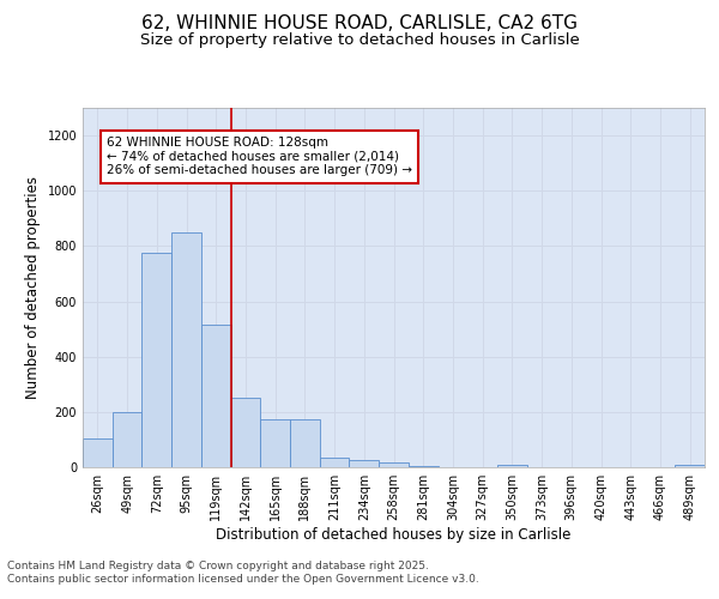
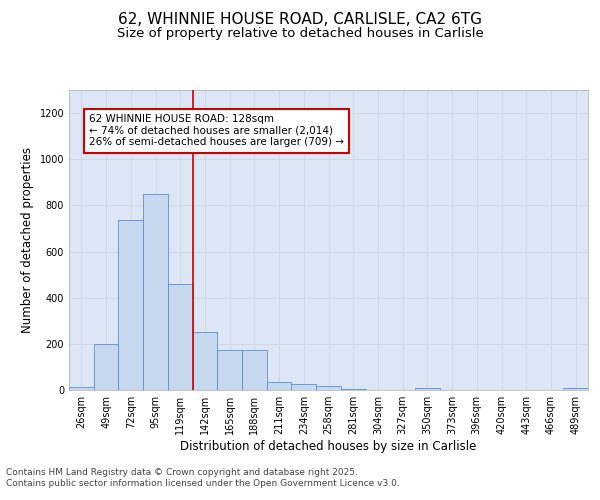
26sqm: 105 -> 13
72sqm: 775 -> 735
119sqm: 515 -> 460
